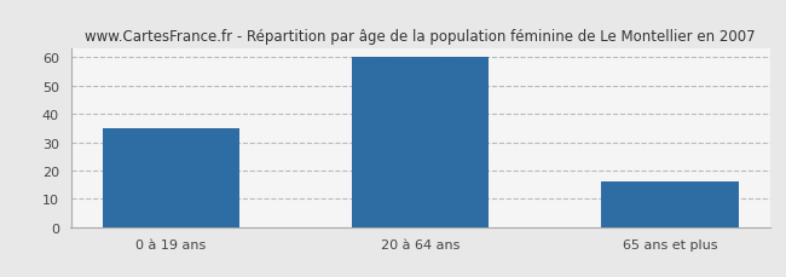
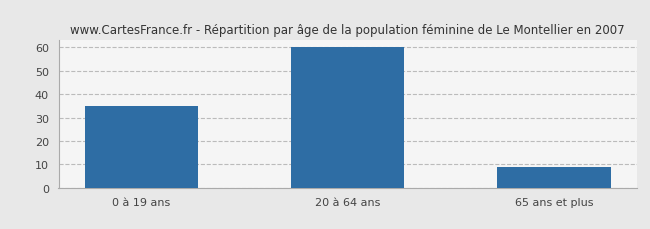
65 ans et plus: 16 -> 9
